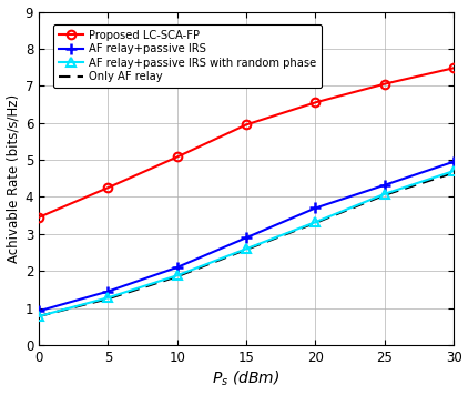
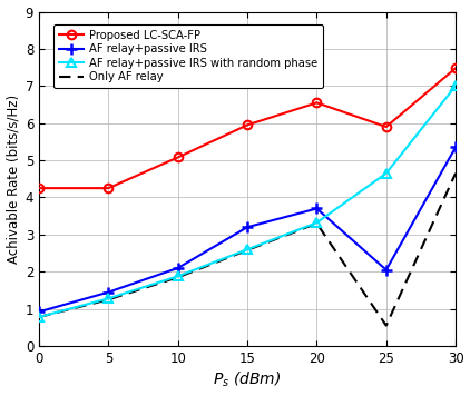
Proposed LC-SCA-FP/0: 3.45 -> 4.25
AF relay+passive IRS/15: 2.90 -> 3.20
Proposed LC-SCA-FP/25: 7.05 -> 5.90
AF relay+passive IRS/25: 4.32 -> 2.05
AF relay+passive IRS with random phase/25: 4.08 -> 4.65
Only AF relay/25: 4.05 -> 0.55
AF relay+passive IRS/30: 4.95 -> 5.35
AF relay+passive IRS with random phase/30: 4.70 -> 7.00
